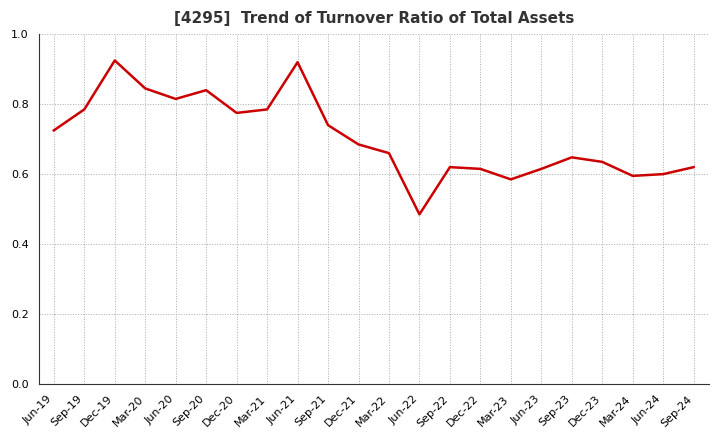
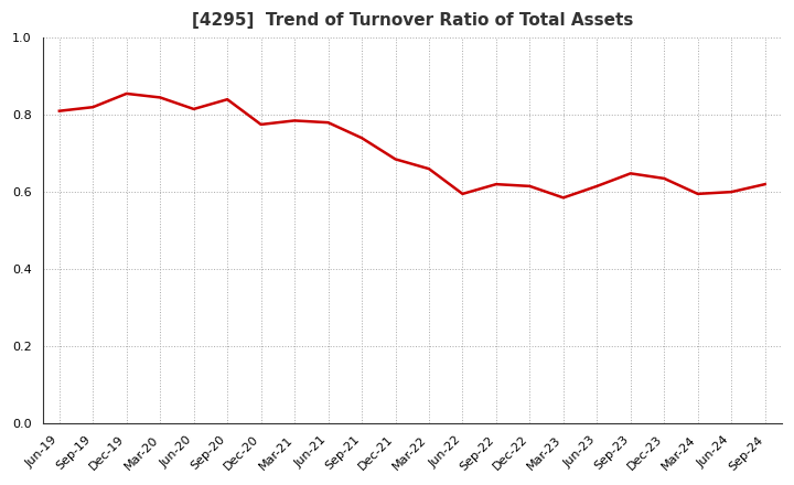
Jun-19: 0.725 -> 0.810
Sep-19: 0.785 -> 0.820
Dec-19: 0.925 -> 0.855
Jun-21: 0.920 -> 0.780
Jun-22: 0.485 -> 0.595
